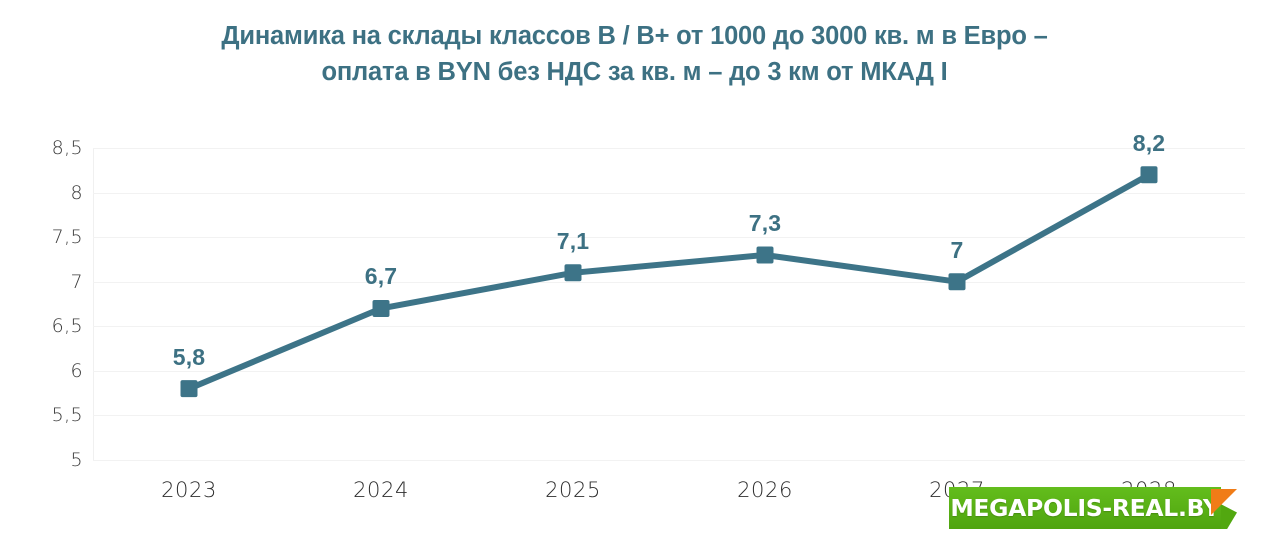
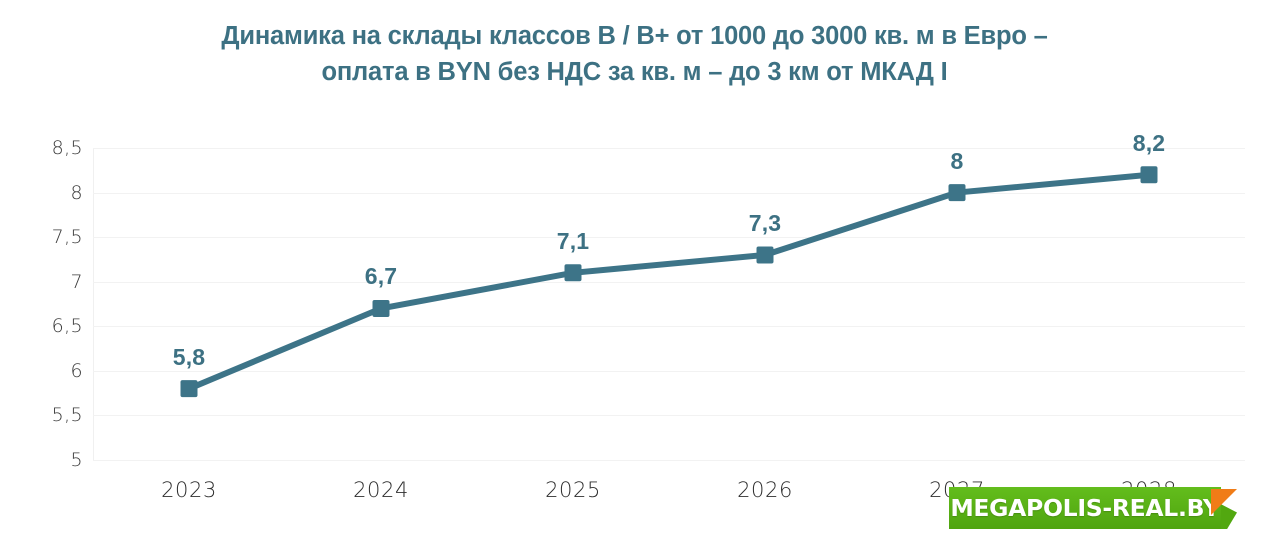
2027: 7 -> 8
